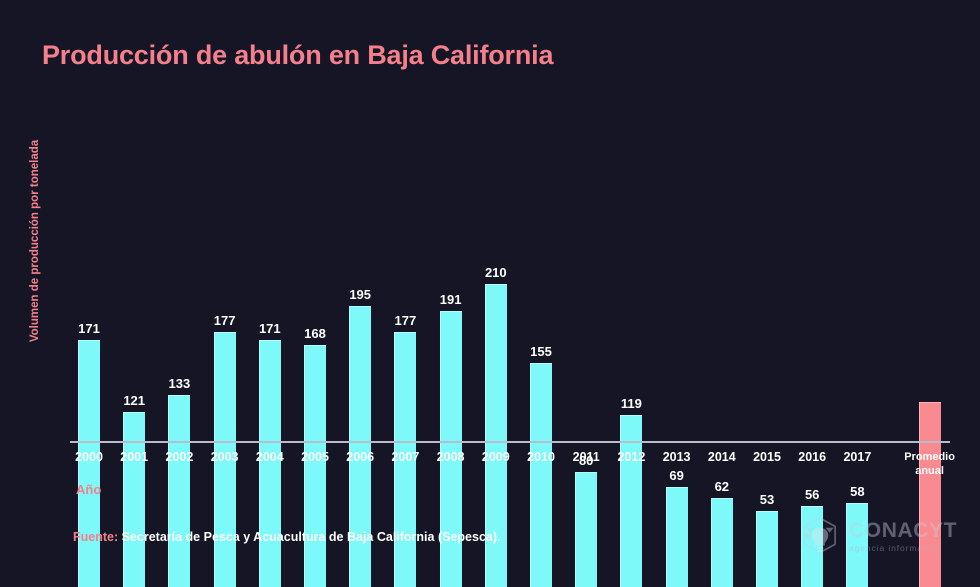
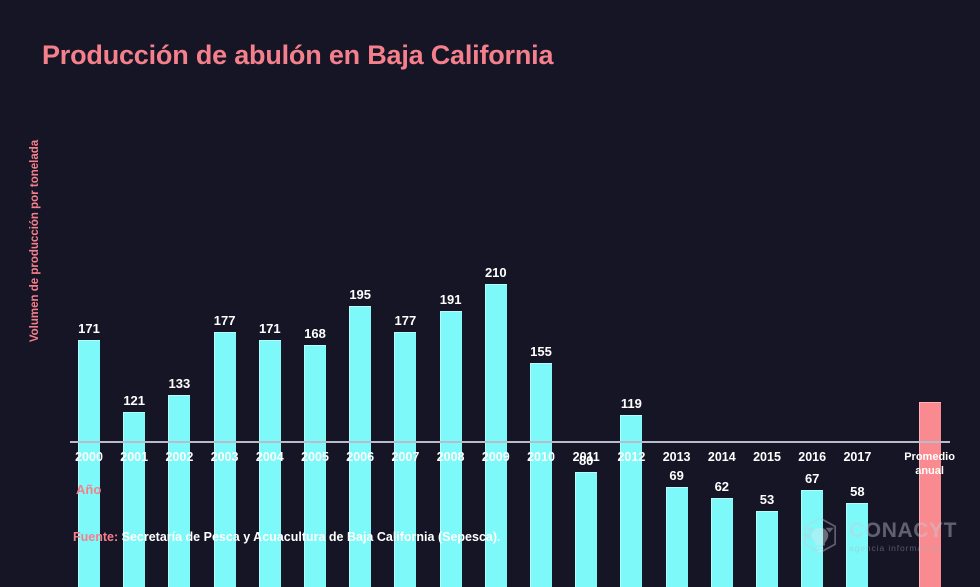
2016: 56 -> 67
